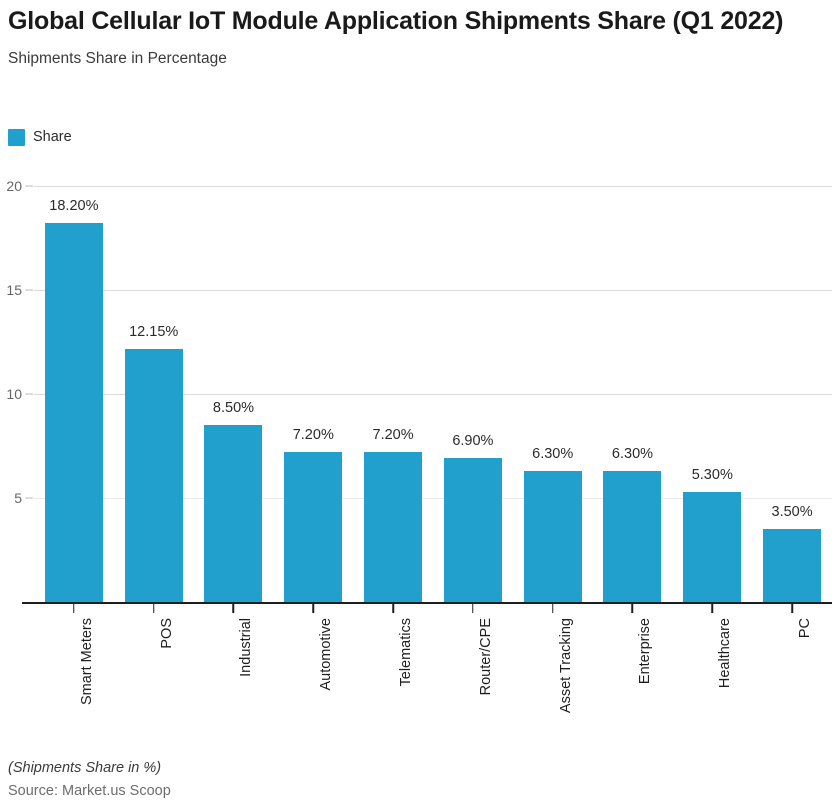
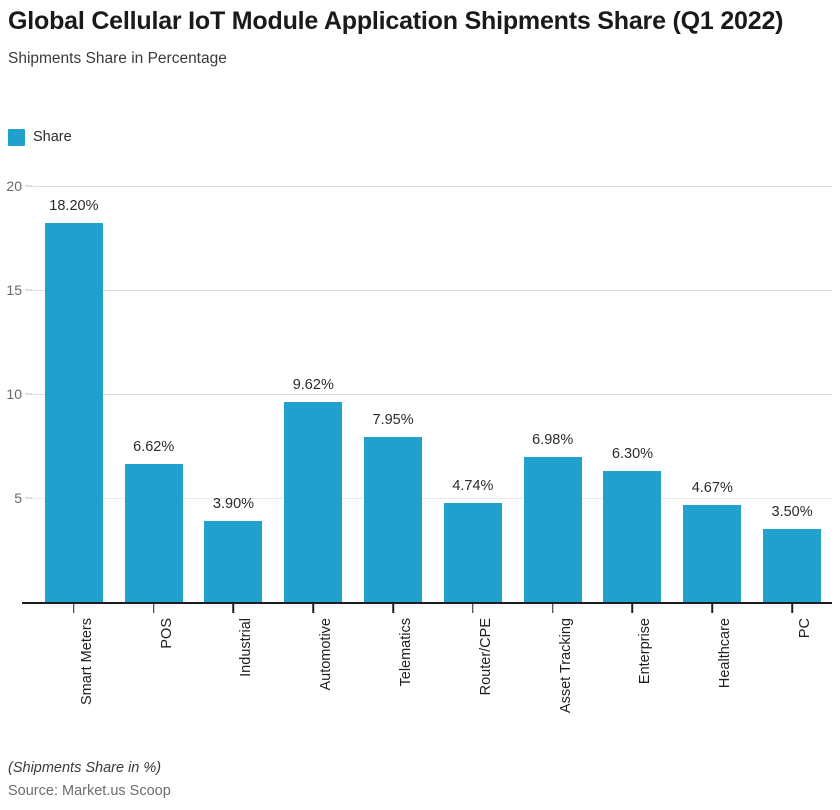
POS: 12.15% -> 6.62%
Industrial: 8.50% -> 3.90%
Automotive: 7.20% -> 9.62%
Telematics: 7.20% -> 7.95%
Router/CPE: 6.90% -> 4.74%
Asset Tracking: 6.30% -> 6.98%
Healthcare: 5.30% -> 4.67%
